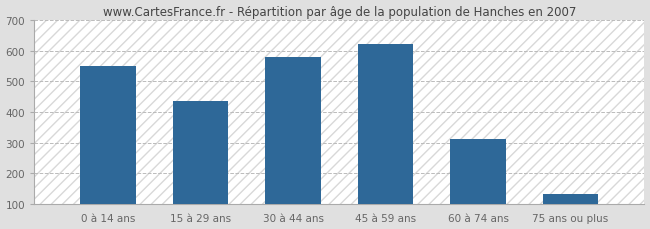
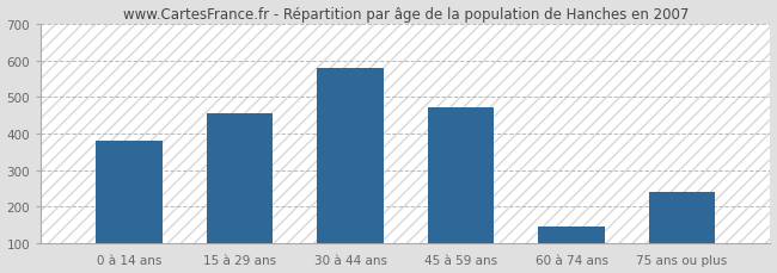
0 à 14 ans: 550 -> 380
15 à 29 ans: 435 -> 455
45 à 59 ans: 623 -> 470
60 à 74 ans: 311 -> 145
75 ans ou plus: 132 -> 240
